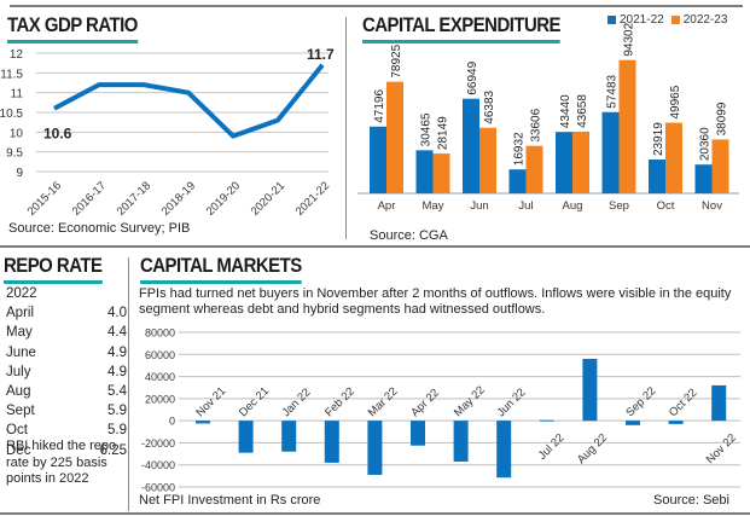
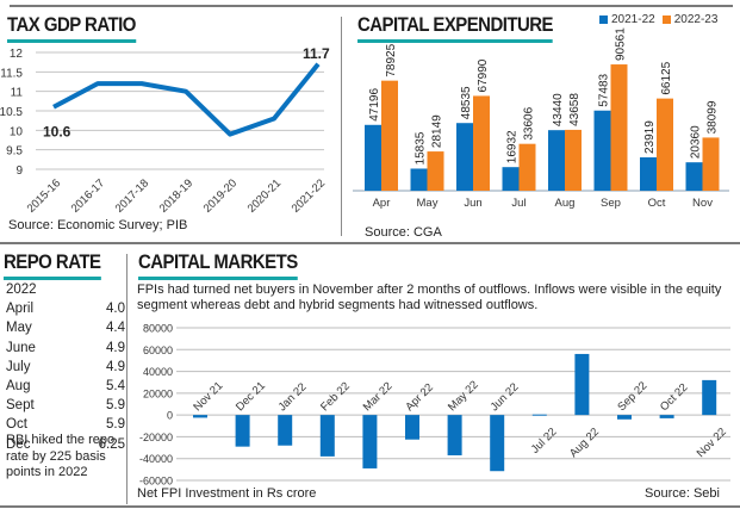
CAPITAL EXPENDITURE/2021-22/May: 30465 -> 15835
CAPITAL EXPENDITURE/2021-22/Jun: 66949 -> 48535
CAPITAL EXPENDITURE/2022-23/Jun: 46383 -> 67990
CAPITAL EXPENDITURE/2022-23/Sep: 94302 -> 90561
CAPITAL EXPENDITURE/2022-23/Oct: 49965 -> 66125
